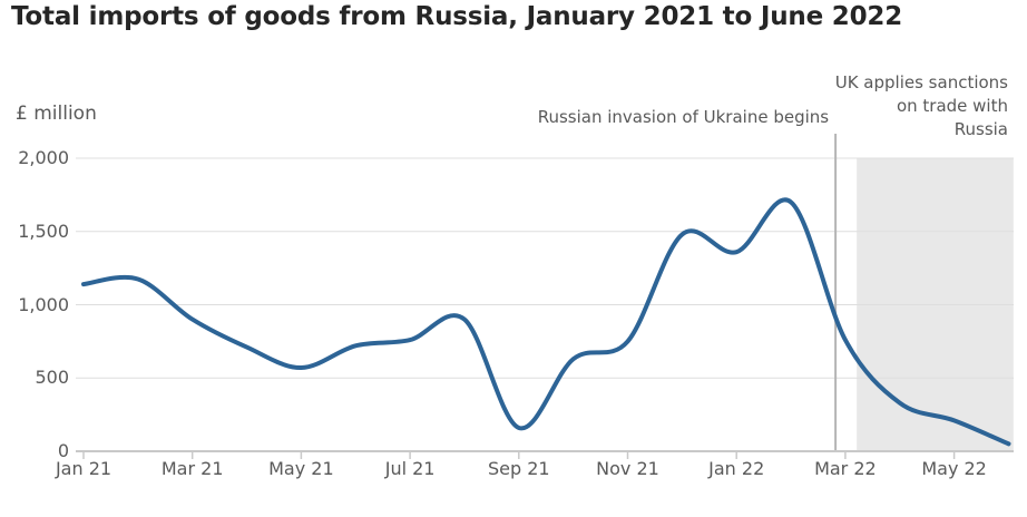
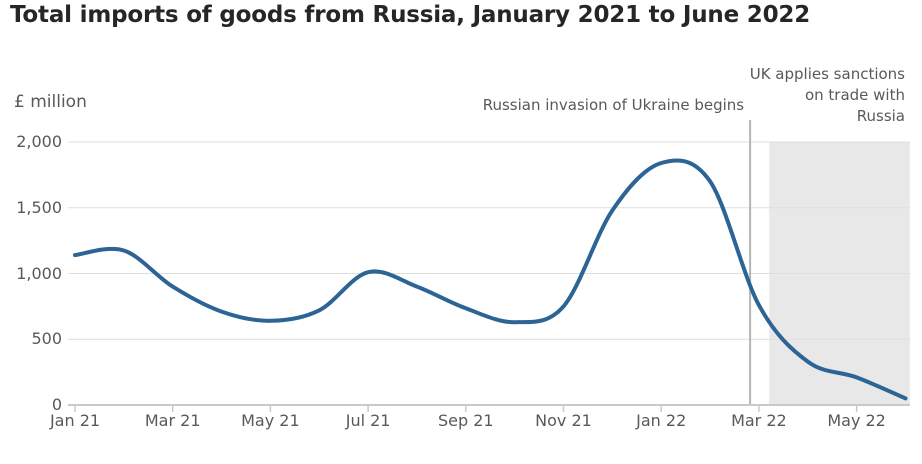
May 21: 570 -> 640
Jul 21: 760 -> 1010
Sep 21: 160 -> 740
Jan 22: 1360 -> 1840
